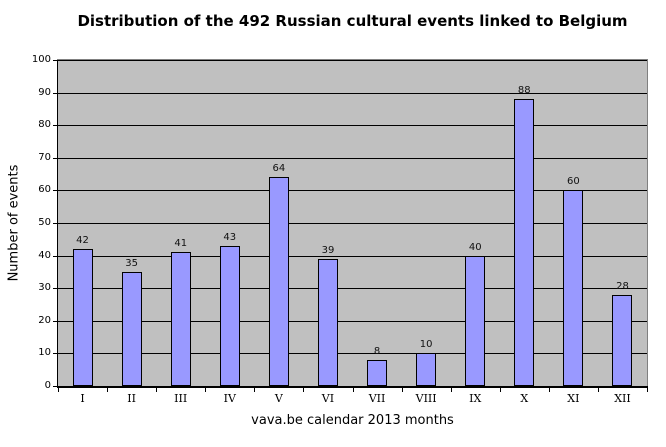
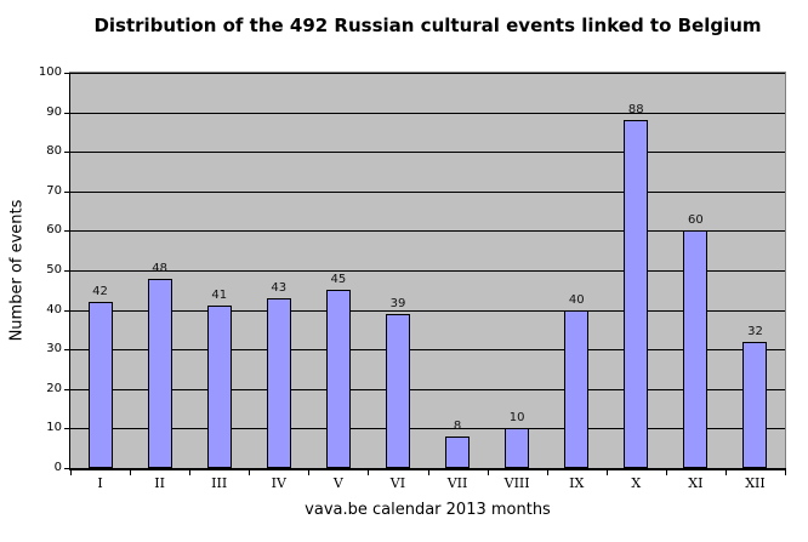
II: 35 -> 48
V: 64 -> 45
XII: 28 -> 32
